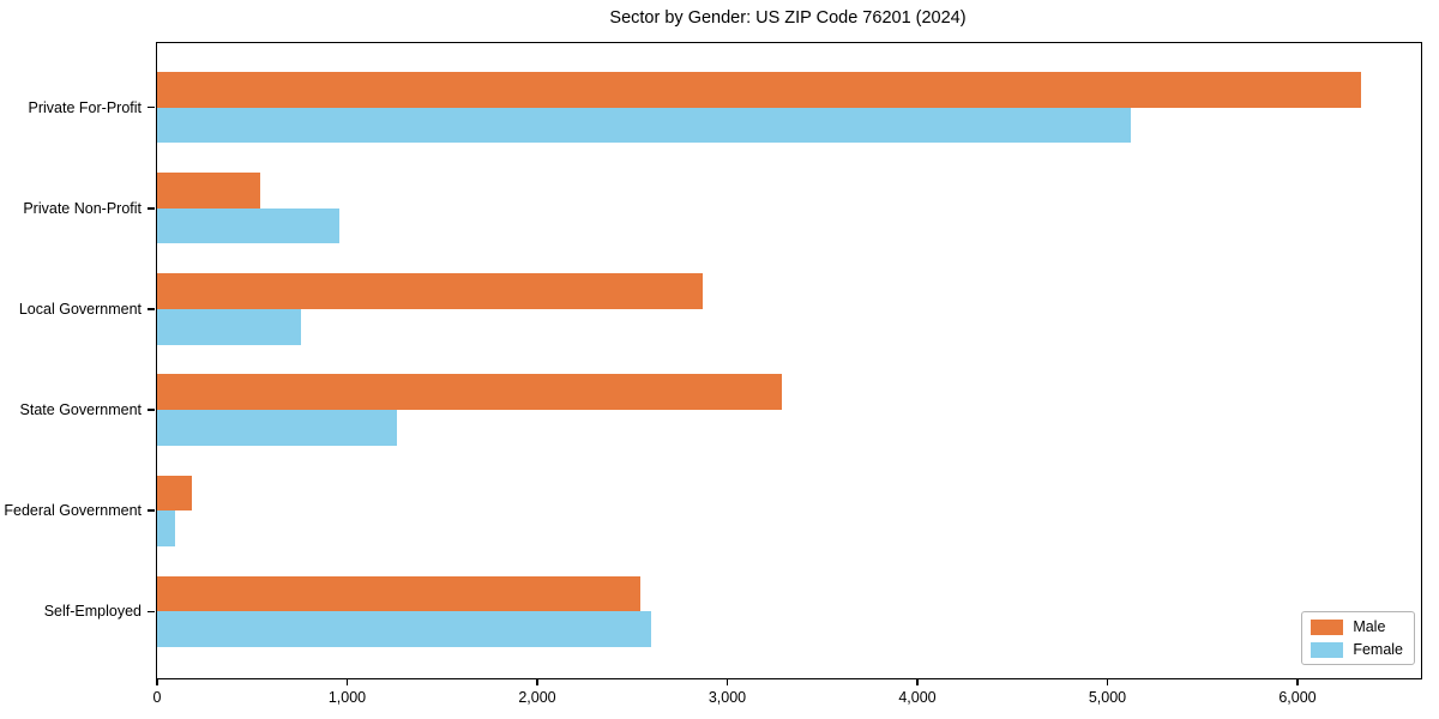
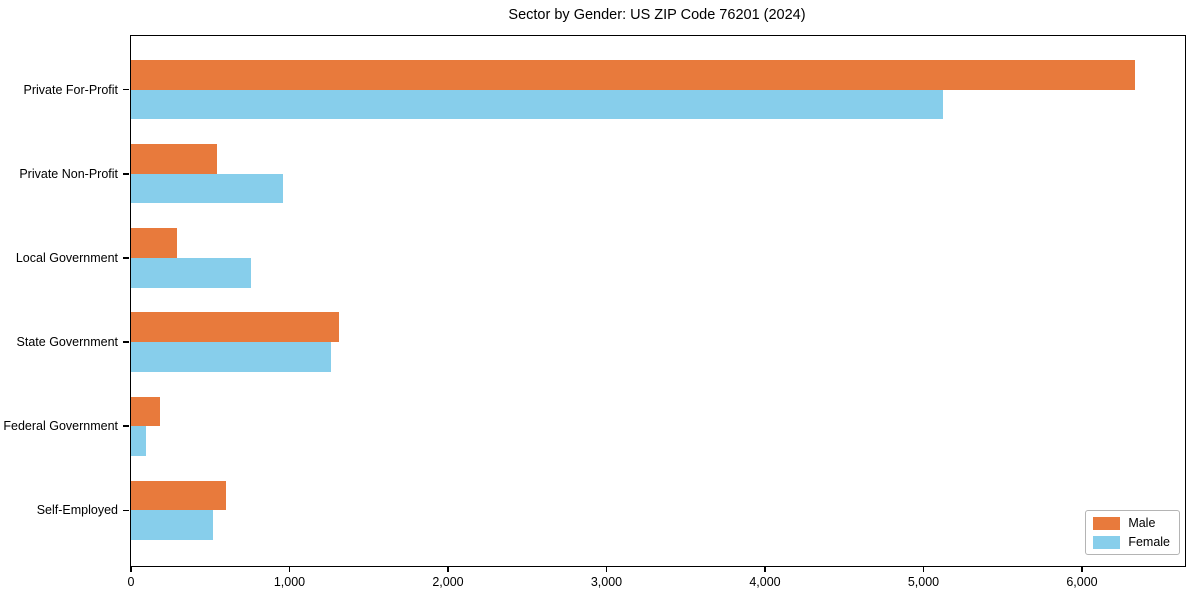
Male/Local Government: 2870 -> 290
Male/State Government: 3290 -> 1320
Male/Self-Employed: 2540 -> 600
Female/Self-Employed: 2600 -> 520
